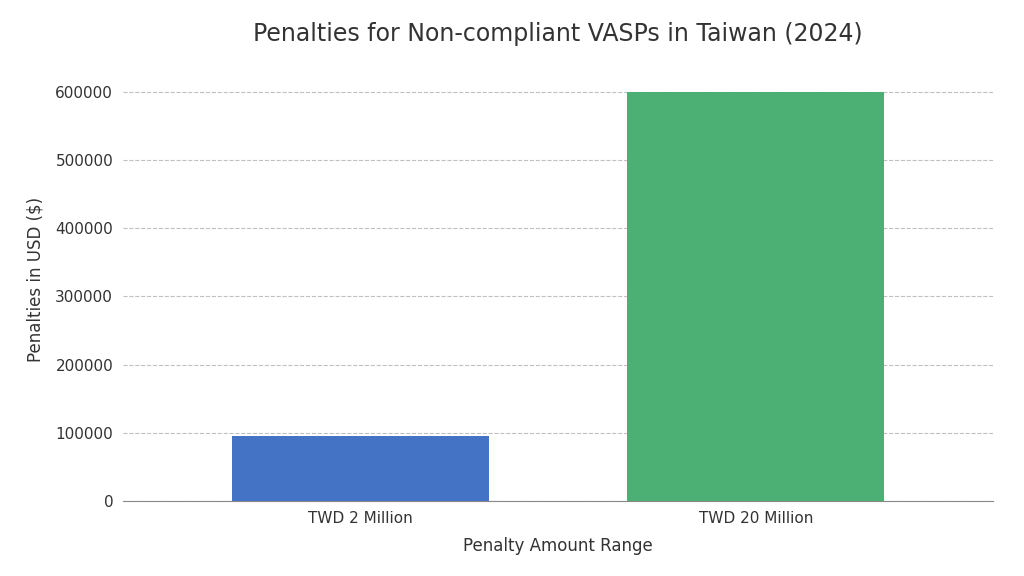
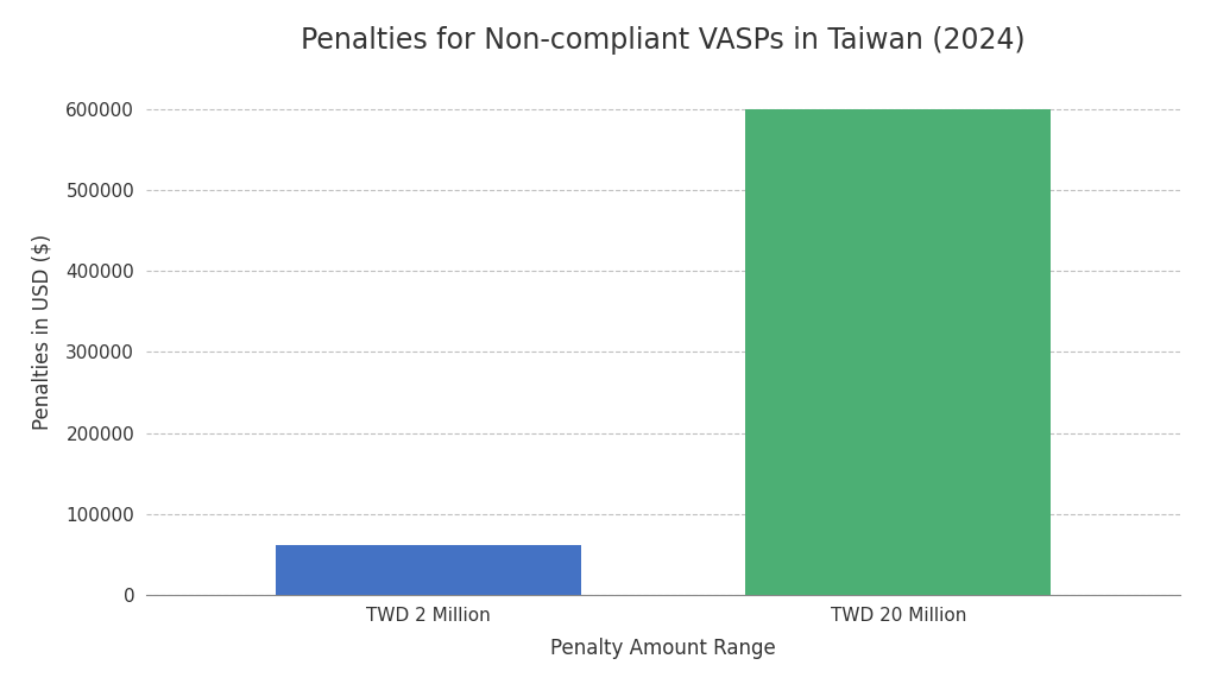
TWD 2 Million: 96000 -> 62000
